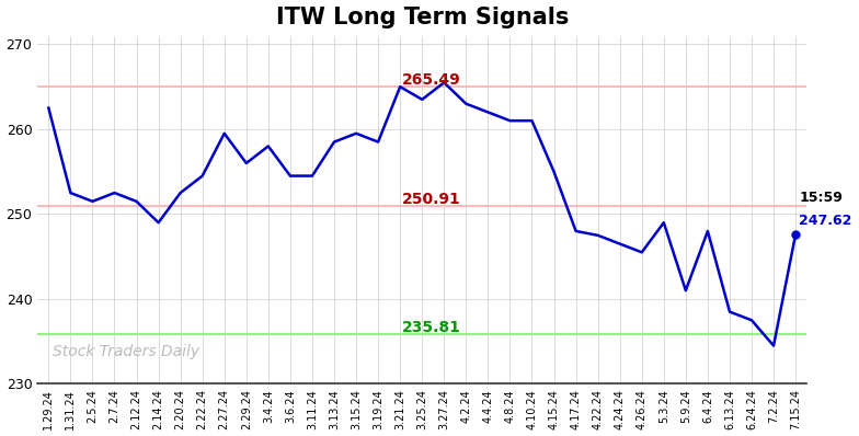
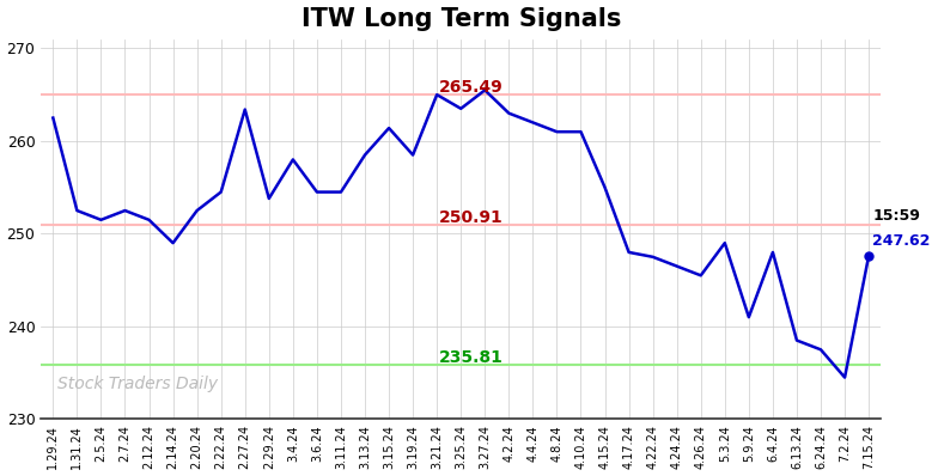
2.27.24: 259.5 -> 263.4
2.29.24: 256.0 -> 253.8
3.15.24: 259.5 -> 261.4
